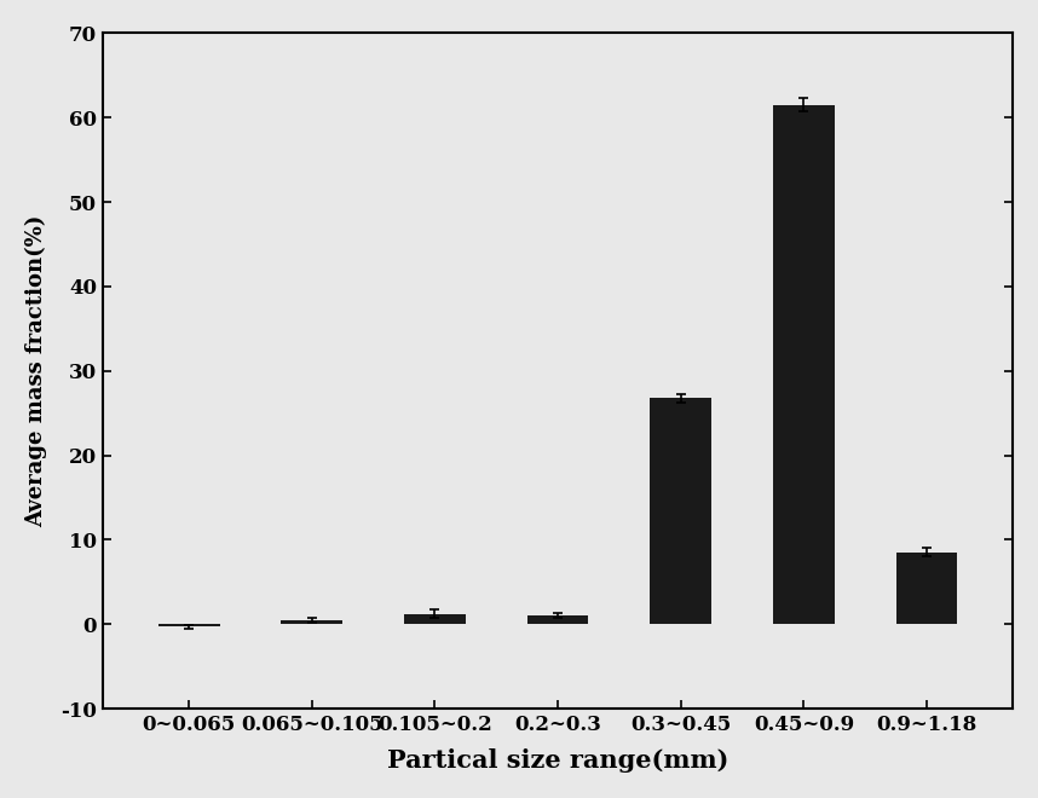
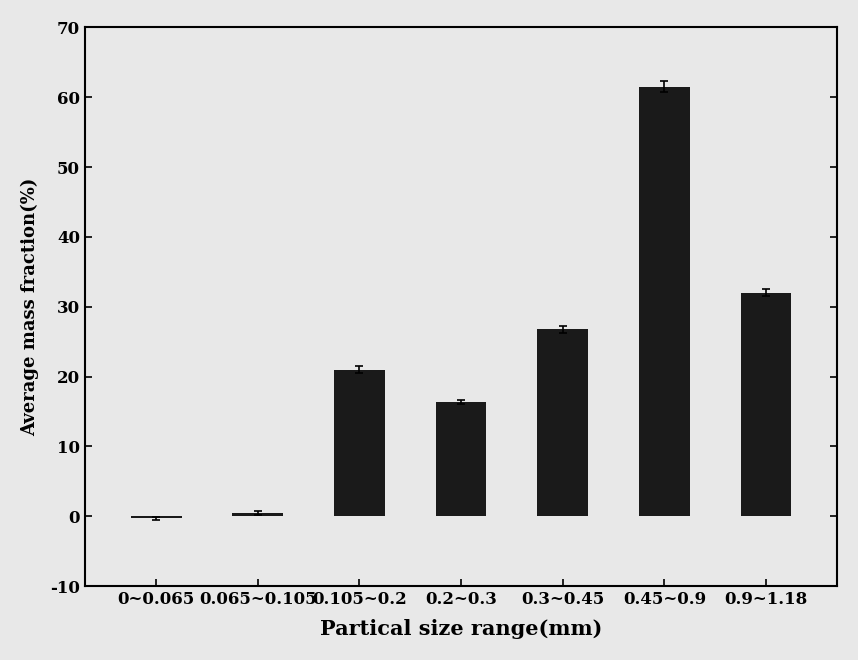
0.105~0.2: 1.2 -> 21.0
0.2~0.3: 1.1 -> 16.4
0.9~1.18: 8.5 -> 32.0
